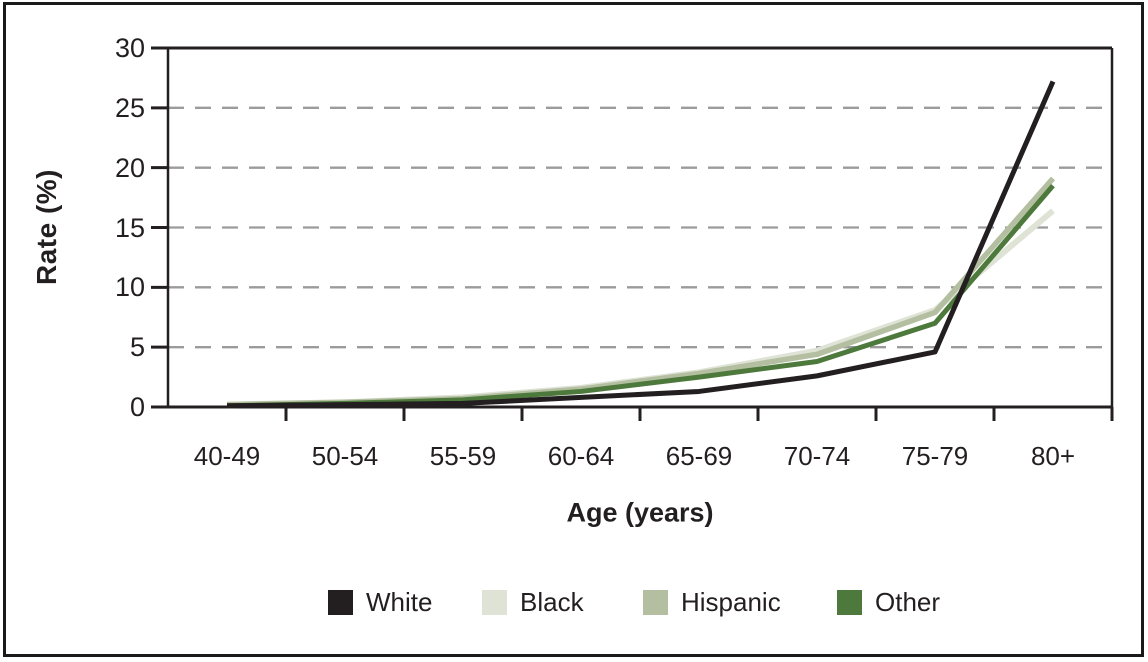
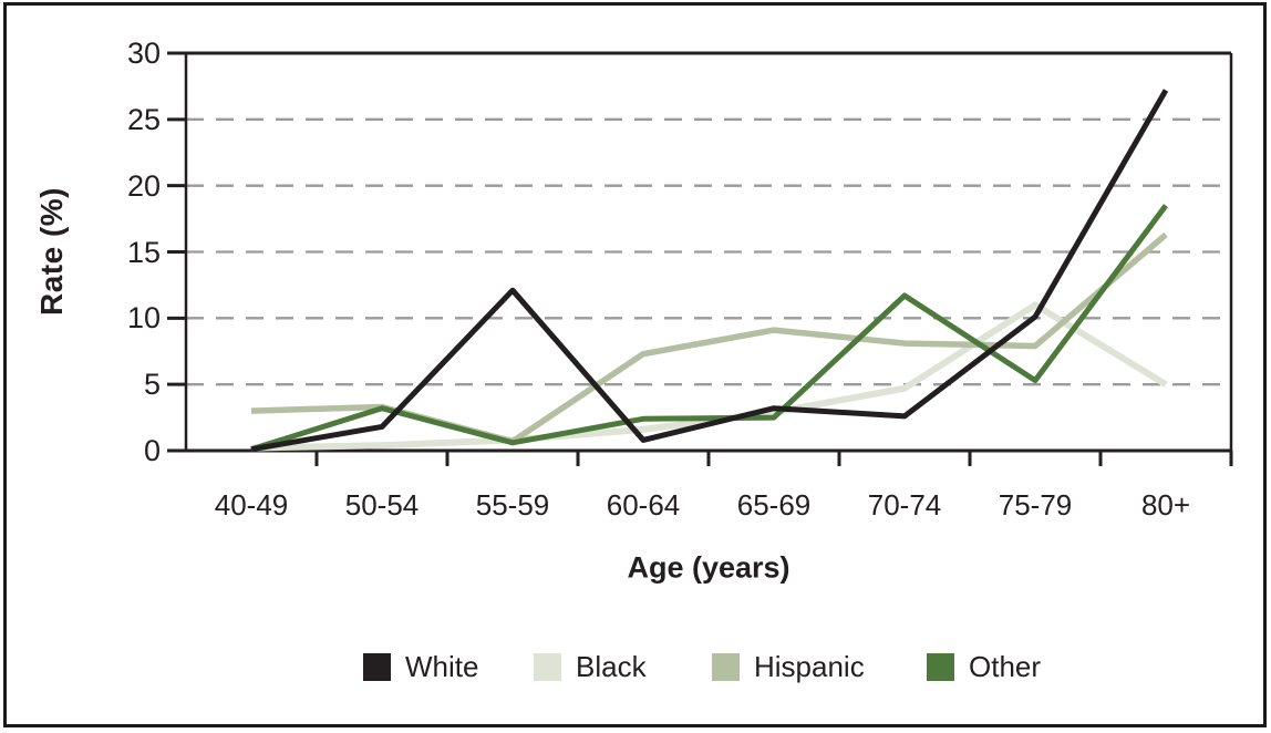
Hispanic/40-49: 0.2 -> 3.0
White/50-54: 0.2 -> 1.8
Hispanic/50-54: 0.4 -> 3.3
Other/50-54: 0.3 -> 3.2
White/55-59: 0.3 -> 12.1
Hispanic/60-64: 1.5 -> 7.3
Other/60-64: 1.3 -> 2.4
White/65-69: 1.3 -> 3.2
Hispanic/65-69: 2.8 -> 9.1
Hispanic/70-74: 4.4 -> 8.1
Other/70-74: 3.8 -> 11.7
White/75-79: 4.6 -> 10.1
Black/75-79: 8.1 -> 11.0
Other/75-79: 7.0 -> 5.3
Black/80+: 16.4 -> 5.0
Hispanic/80+: 19.1 -> 16.3
